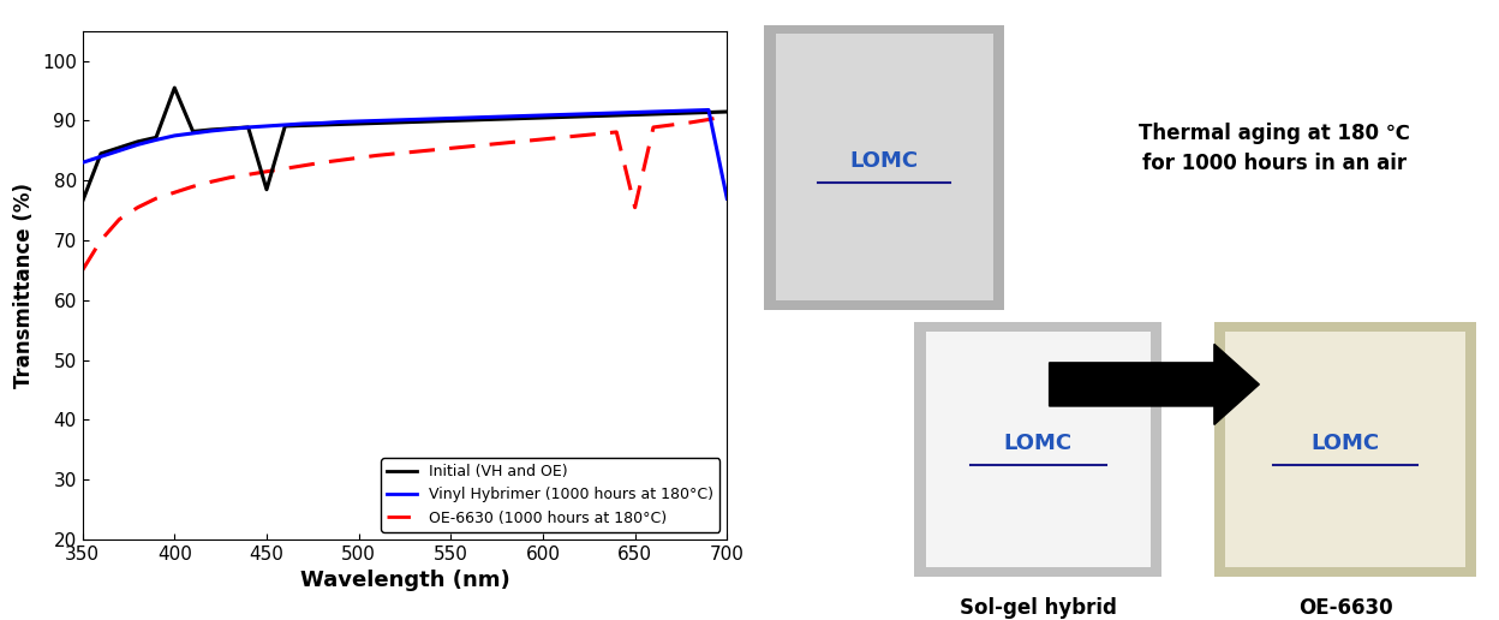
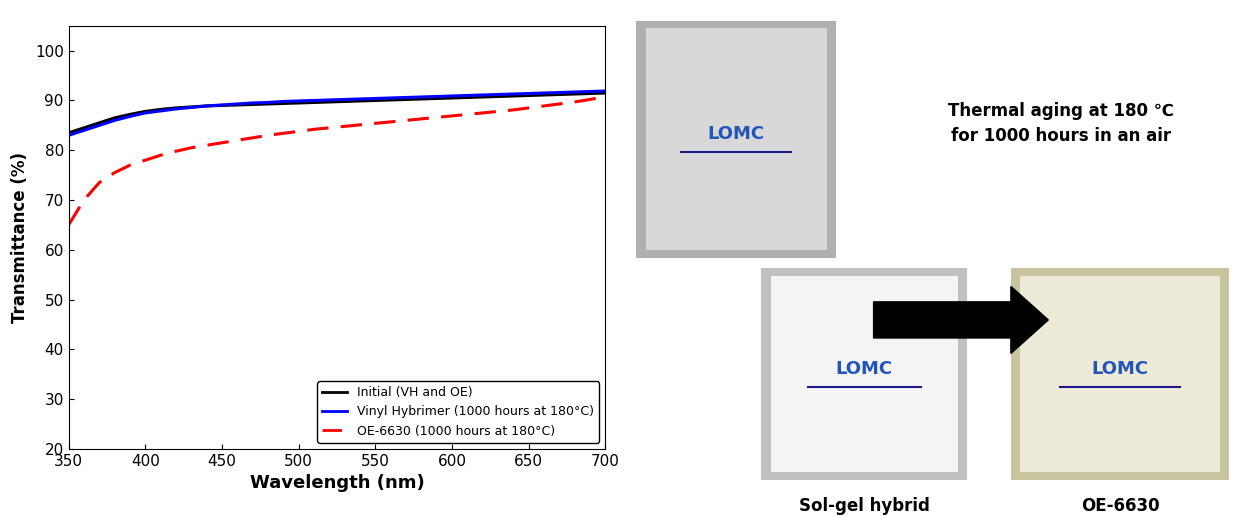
Initial (VH and OE)/350: 76.5 -> 83.5
Initial (VH and OE)/400: 95.5 -> 87.8
Initial (VH and OE)/450: 78.5 -> 89.0
OE-6630 (1000 hours at 180°C)/650: 75.5 -> 88.5
Vinyl Hybrimer (1000 hours at 180°C)/700: 77.0 -> 91.9
